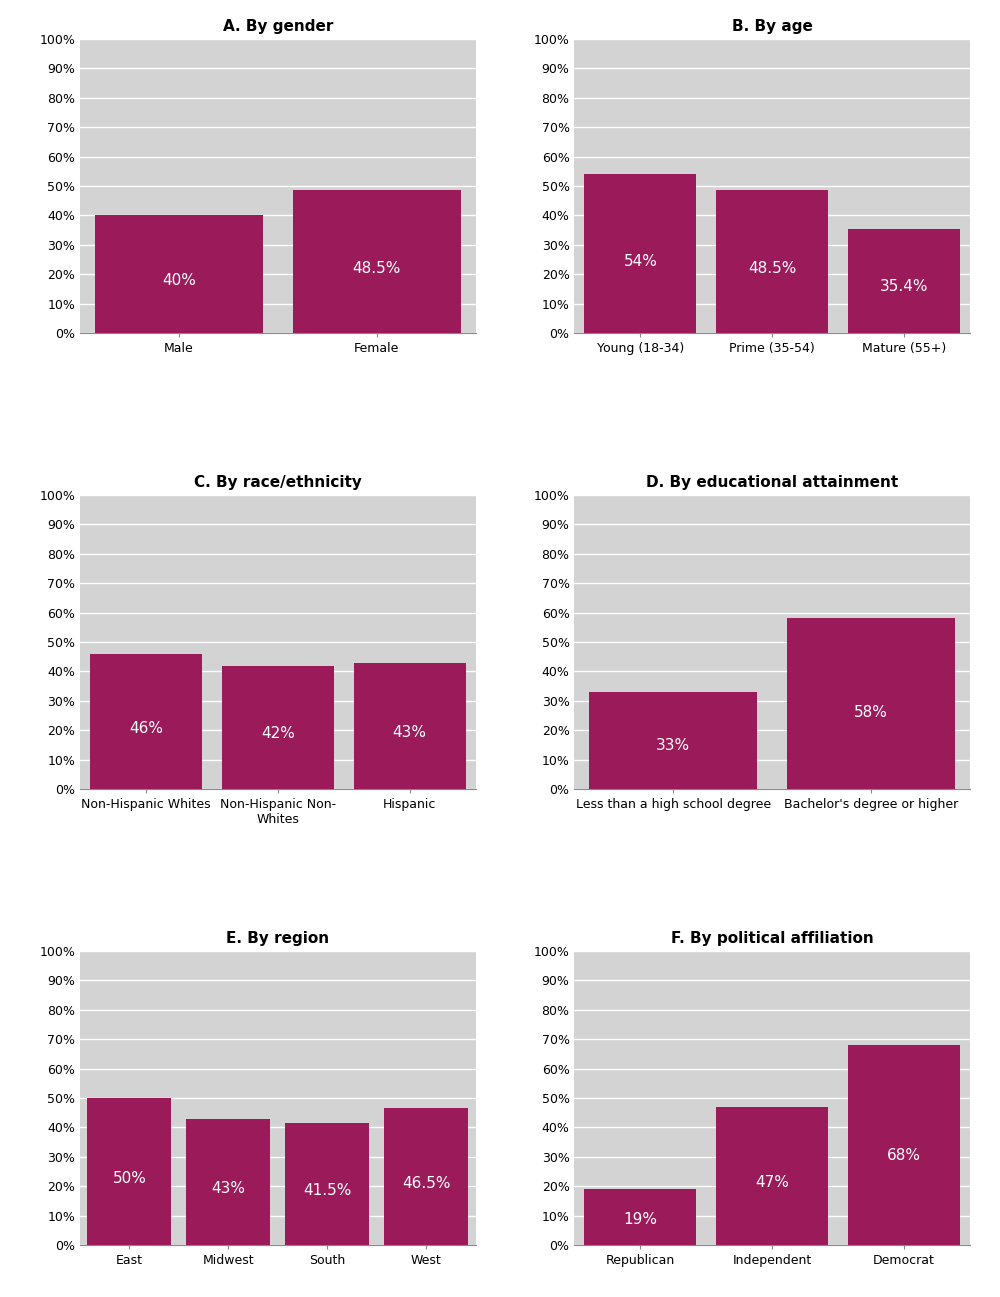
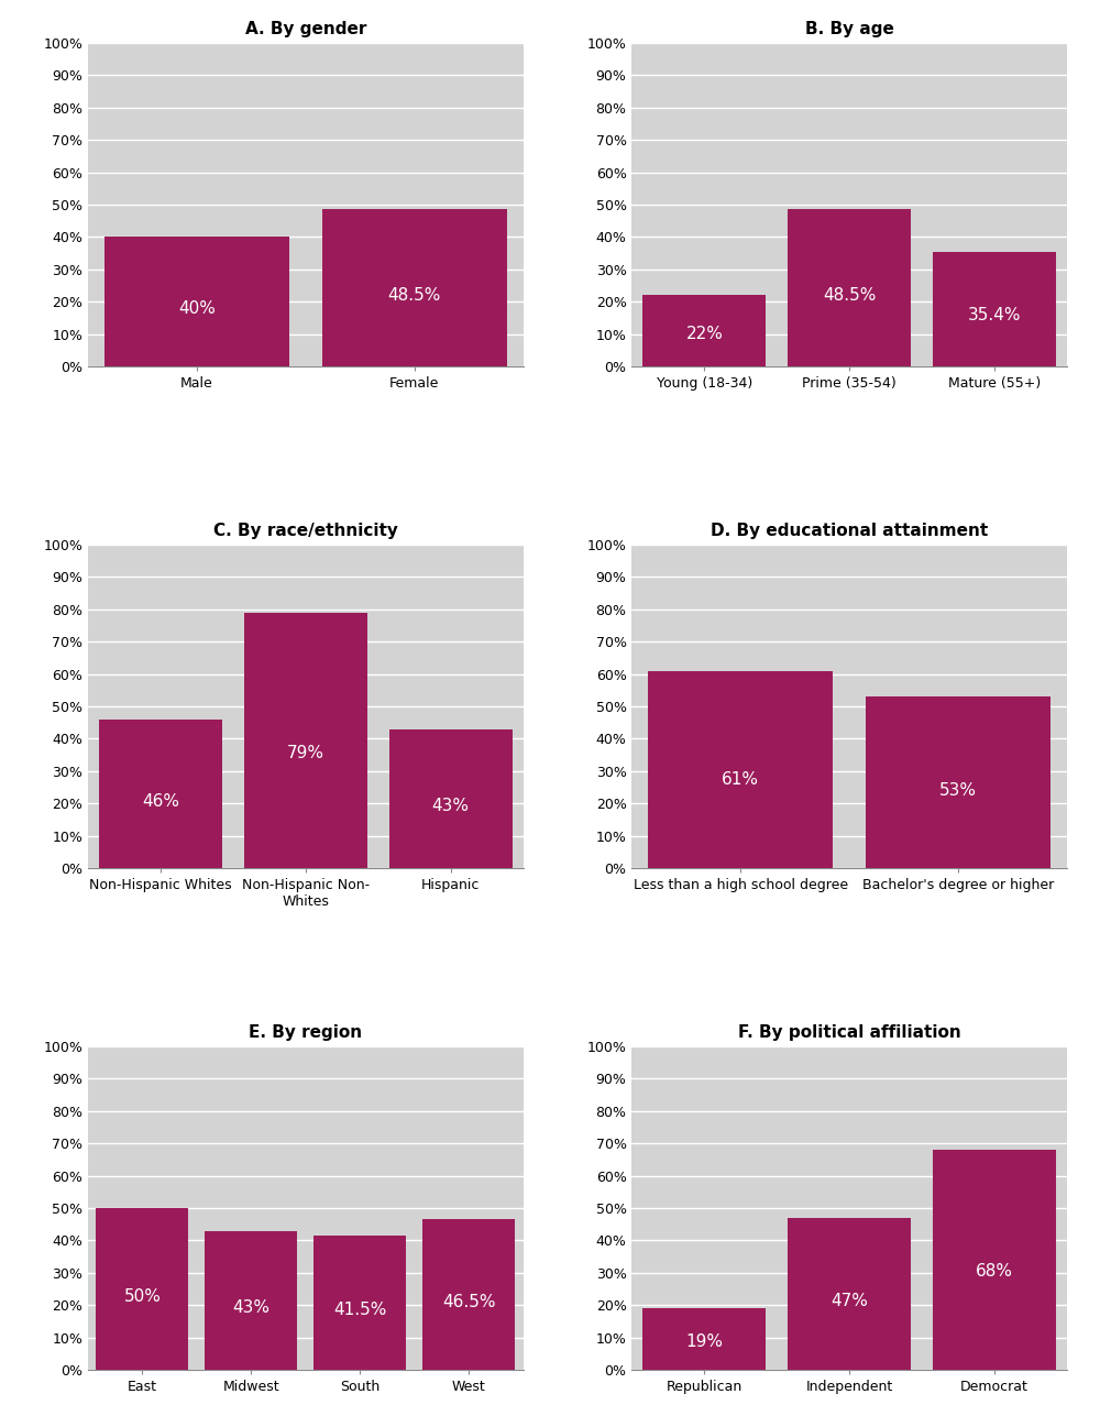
B. By age/Young (18-34): 54% -> 22%
C. By race/ethnicity/Non-Hispanic Non- Whites: 42% -> 79%
D. By educational attainment/Less than a high school degree: 33% -> 61%
D. By educational attainment/Bachelor's degree or higher: 58% -> 53%
